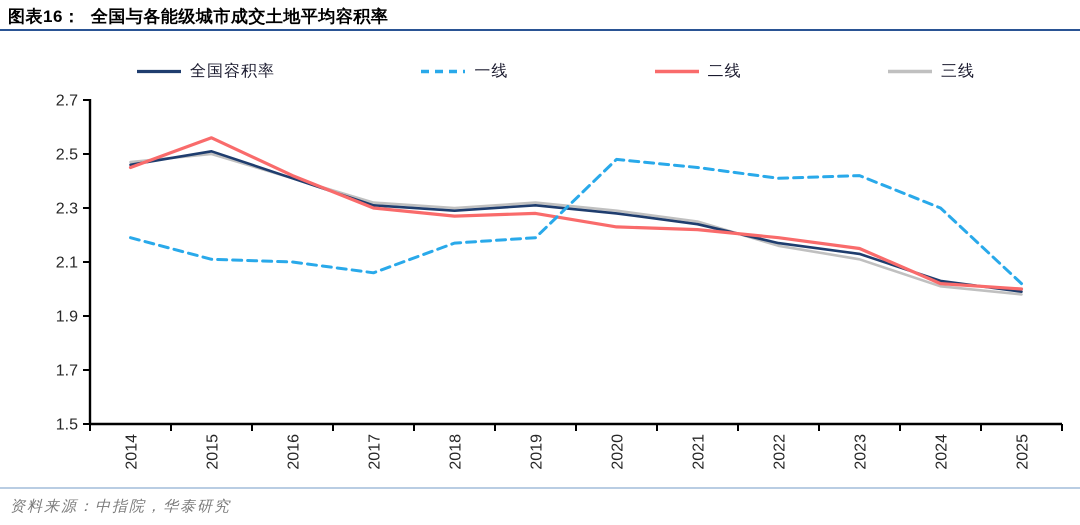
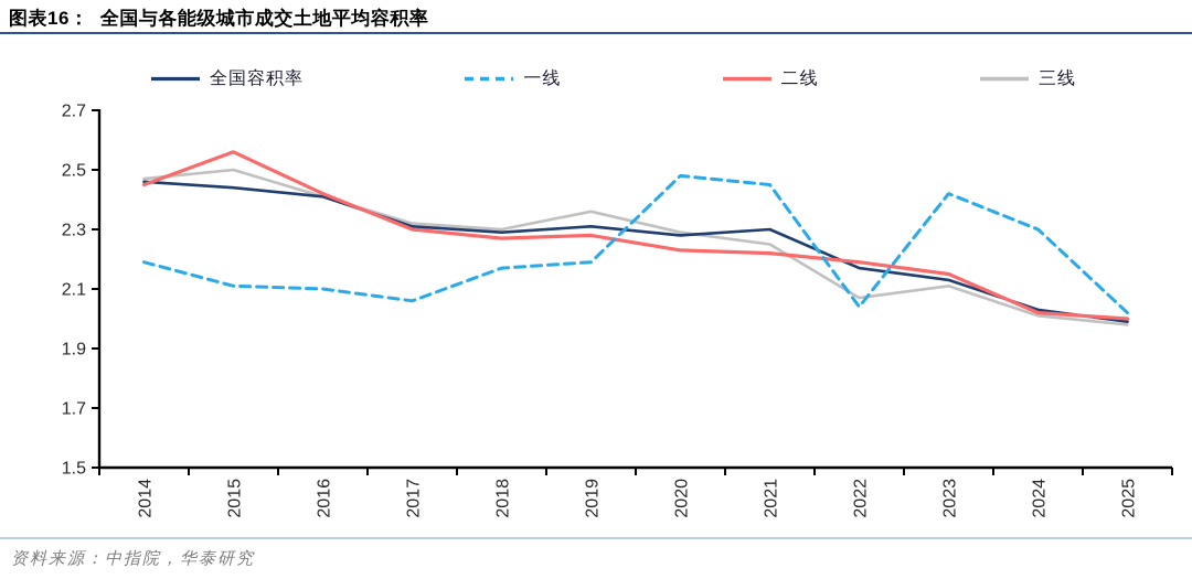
全国容积率/2015: 2.51 -> 2.44
三线/2019: 2.32 -> 2.36
全国容积率/2021: 2.24 -> 2.30
一线/2022: 2.41 -> 2.04
三线/2022: 2.16 -> 2.07
